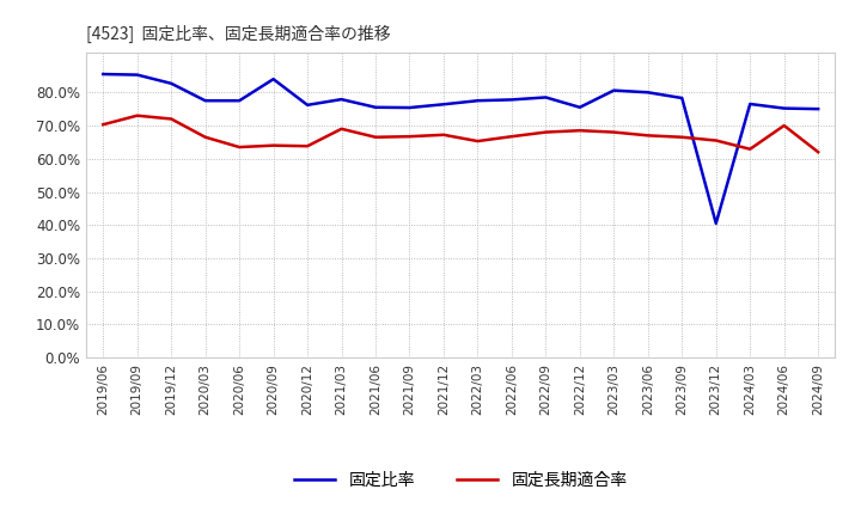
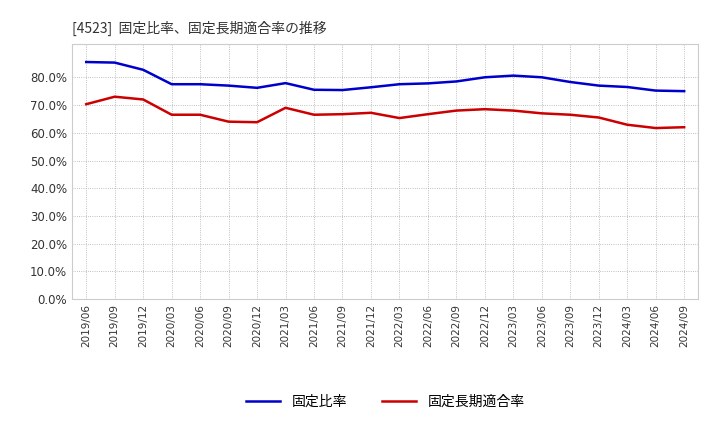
固定長期適合率/2020/06: 63.5% -> 66.5%
固定比率/2020/09: 84.0% -> 77.0%
固定比率/2022/12: 75.5% -> 80.0%
固定比率/2023/12: 40.5% -> 77.0%
固定長期適合率/2024/06: 70.0% -> 61.7%
